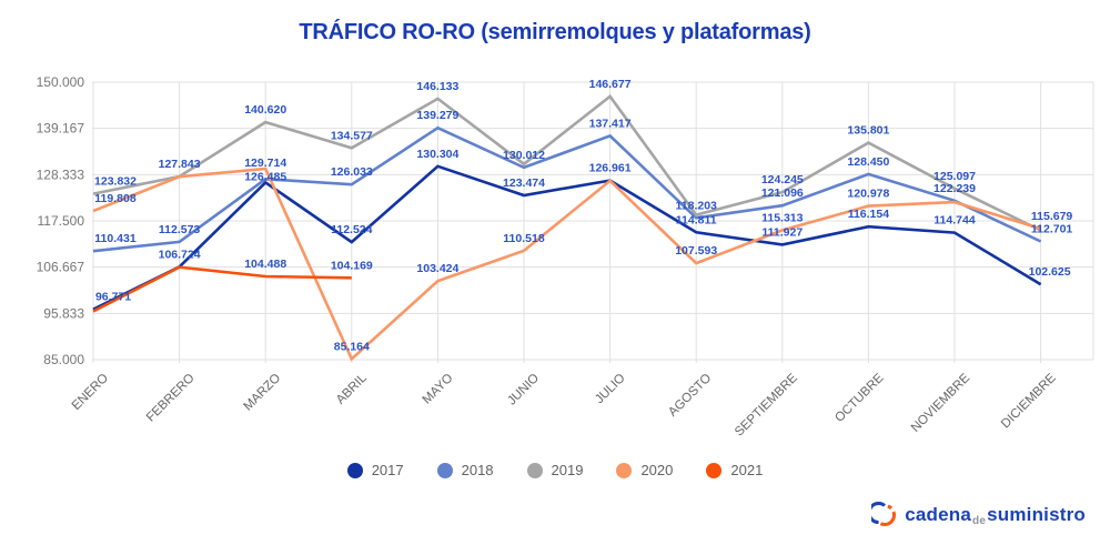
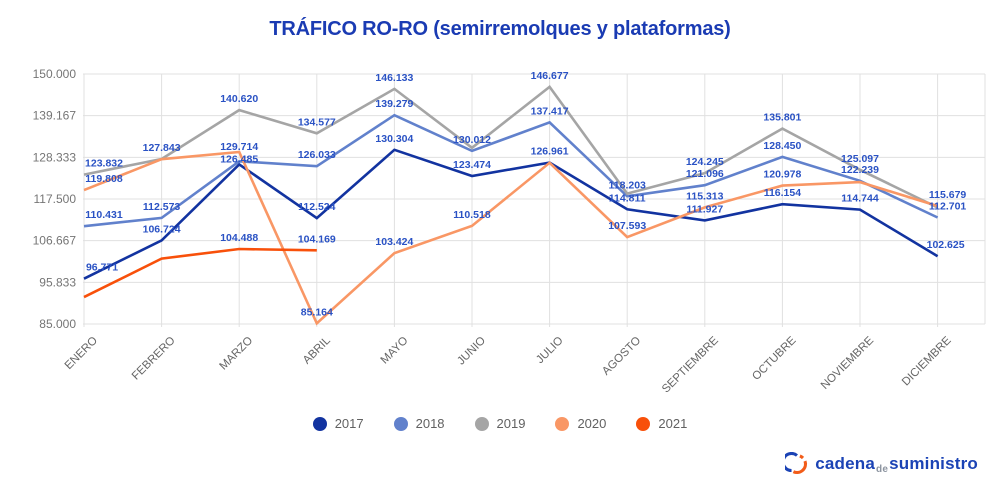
2021/ENERO: 96000 -> 92000
2021/FEBRERO: 107000 -> 102000
